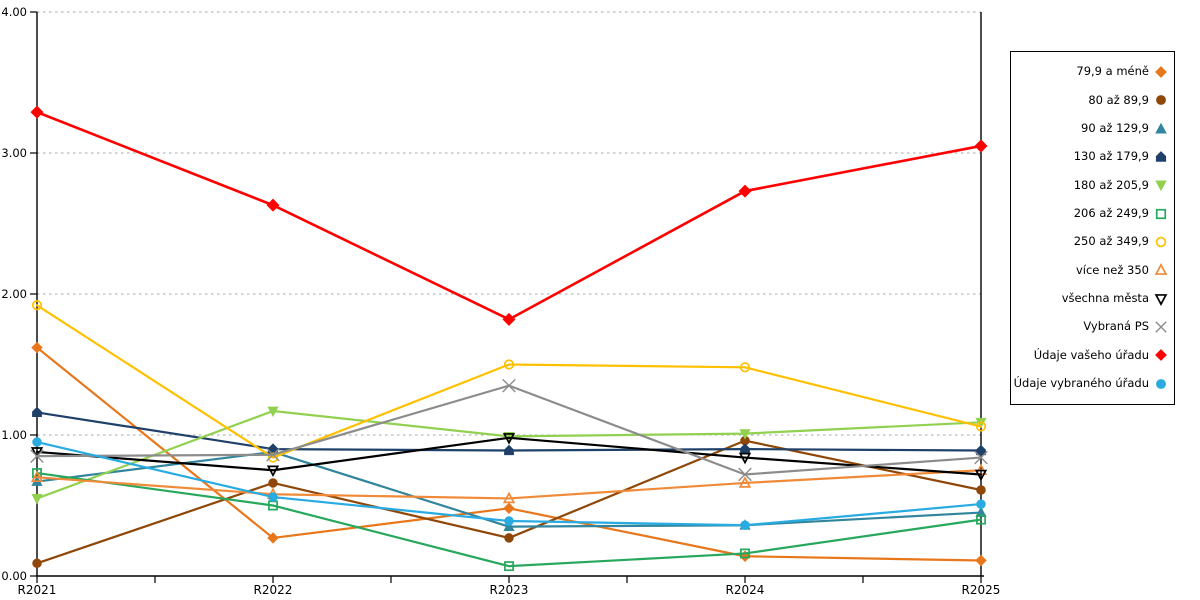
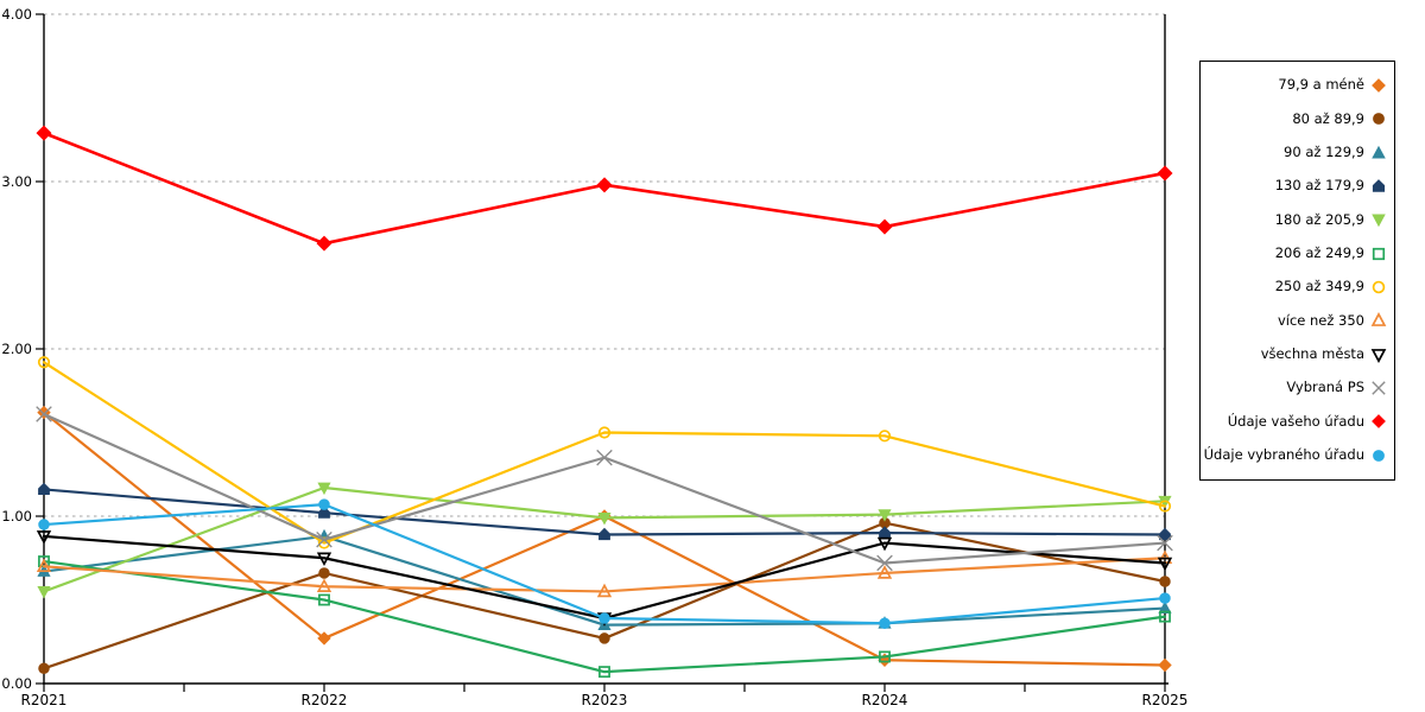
Vybraná PS/R2021: 0.85 -> 1.61
130 až 179,9/R2022: 0.90 -> 1.02
Údaje vybraného úřadu/R2022: 0.56 -> 1.07
79,9 a méně/R2023: 0.48 -> 1.00
všechna města/R2023: 0.98 -> 0.39
Údaje vašeho úřadu/R2023: 1.82 -> 2.98
